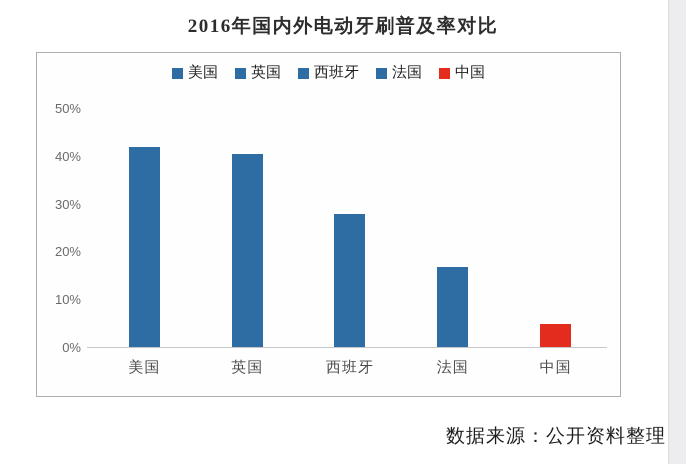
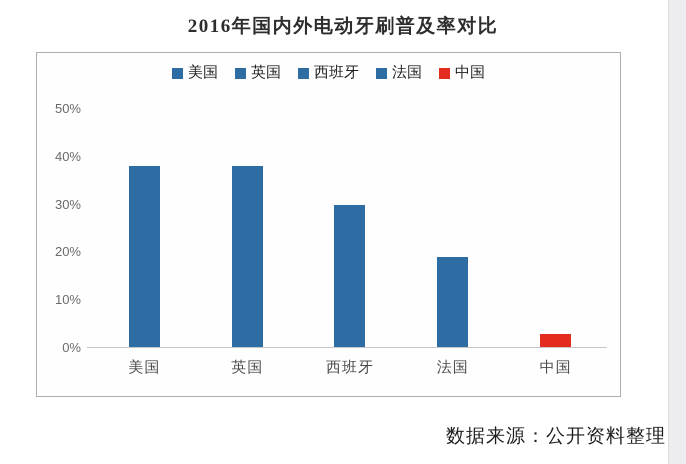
美国: 42% -> 38%
英国: 40% -> 38%
西班牙: 28% -> 30%
法国: 17% -> 19%
中国: 5% -> 3%
